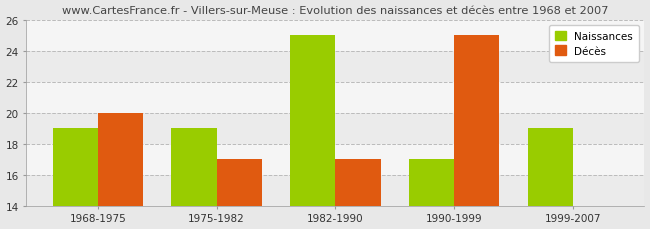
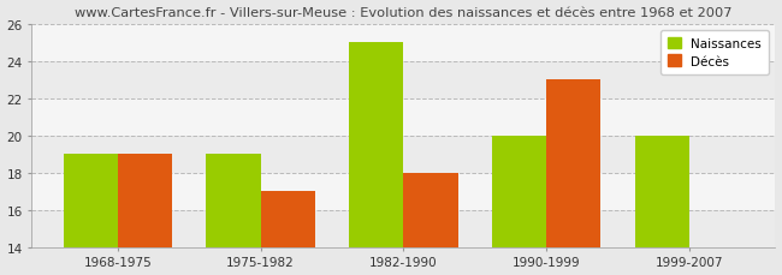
Décès/1968-1975: 20 -> 19
Décès/1982-1990: 17 -> 18
Naissances/1990-1999: 17 -> 20
Décès/1990-1999: 25 -> 23
Naissances/1999-2007: 19 -> 20
